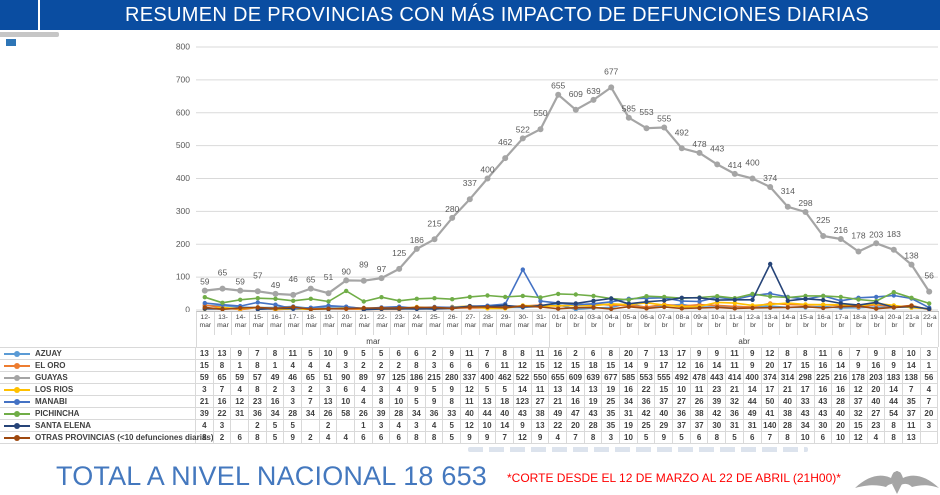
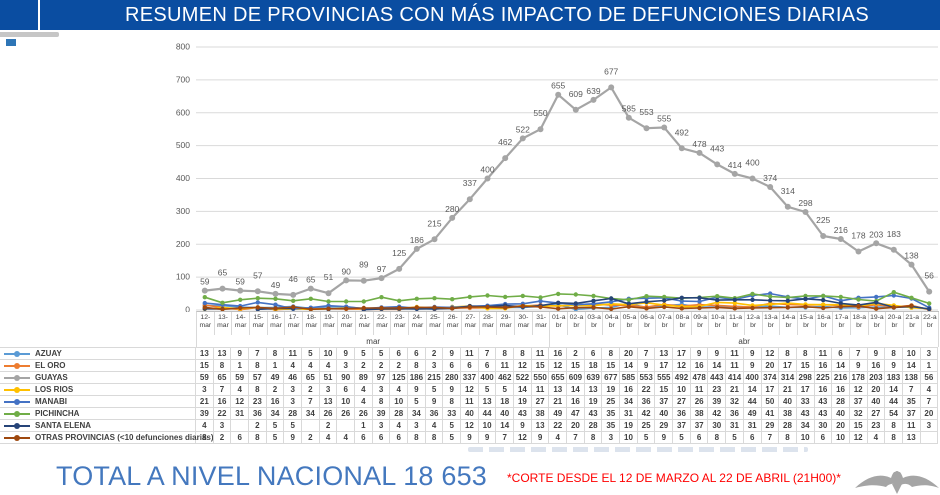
PICHINCHA/20-mar: 58 -> 26
MANABI/30-mar: 123 -> 19
SANTA ELENA/13-abr: 140 -> 29
